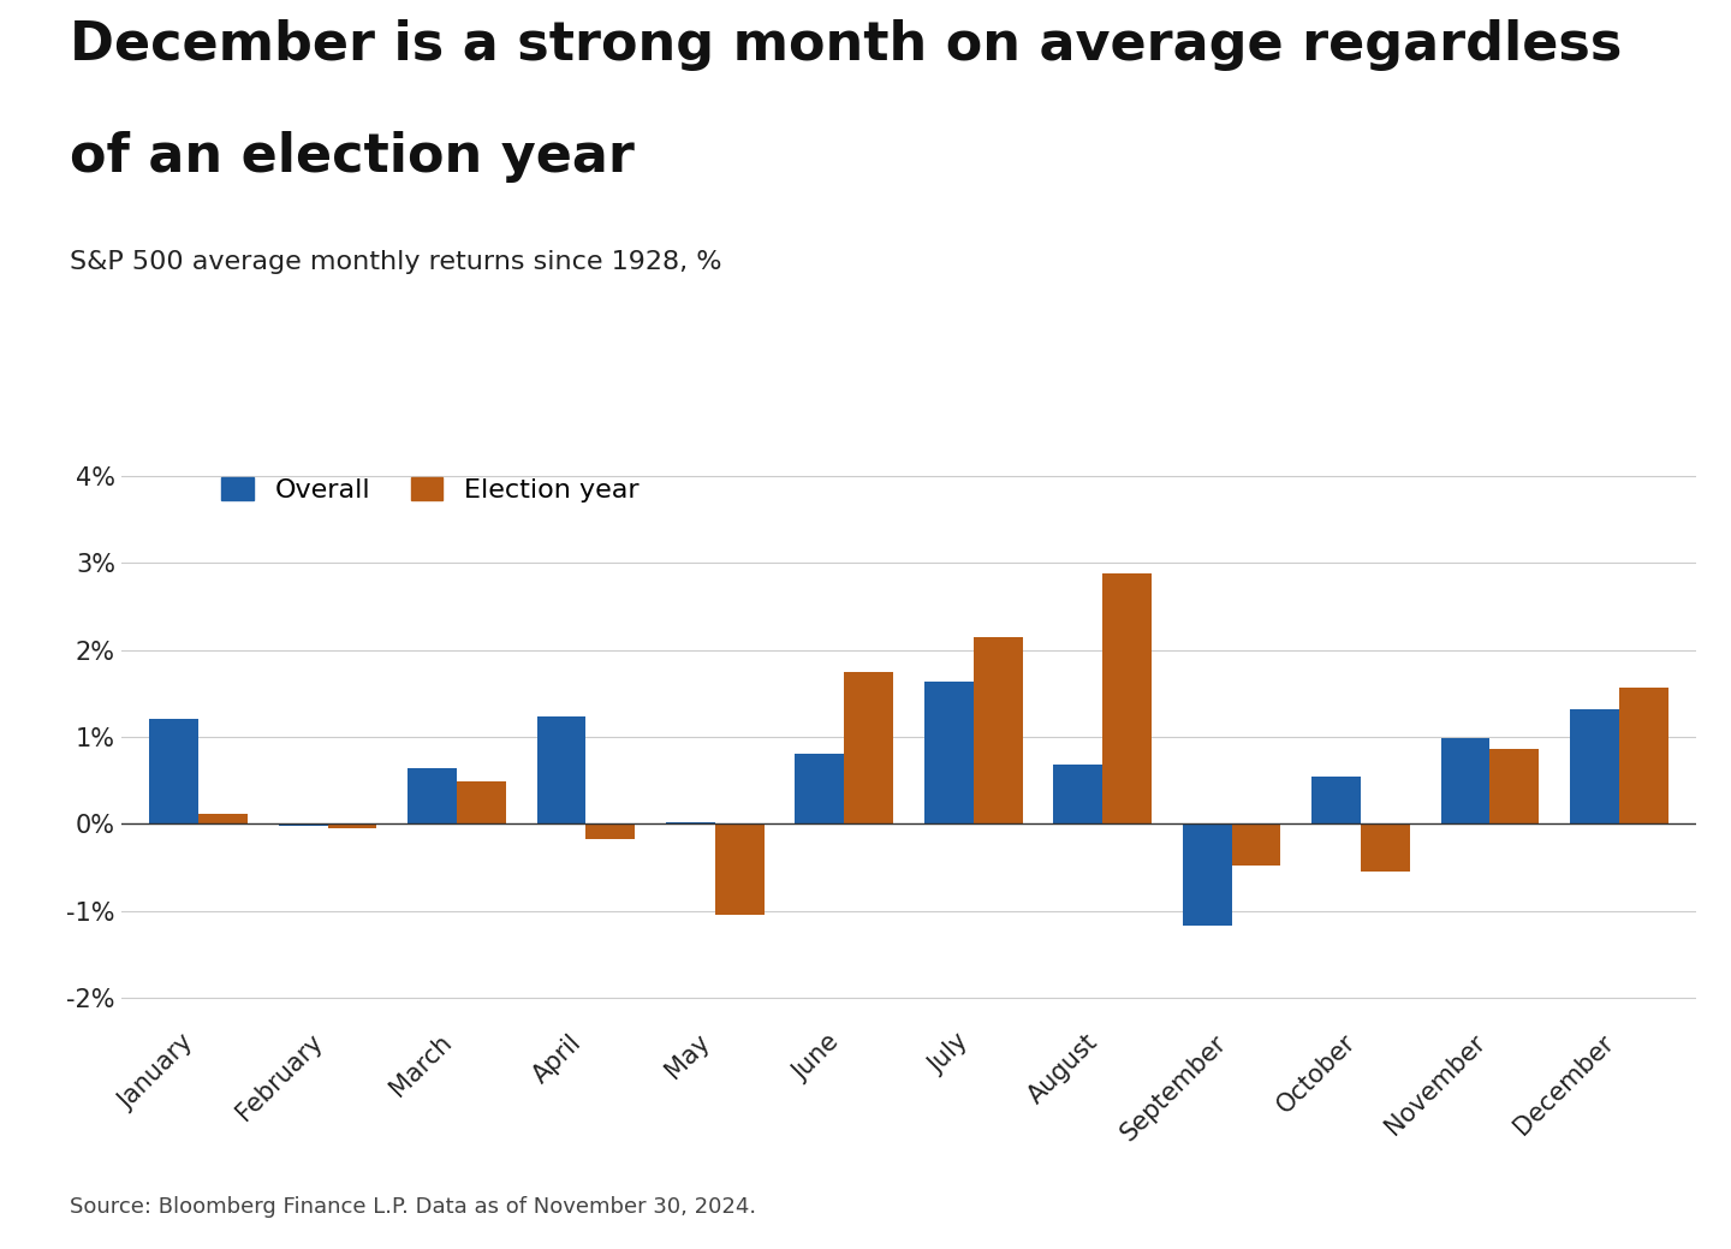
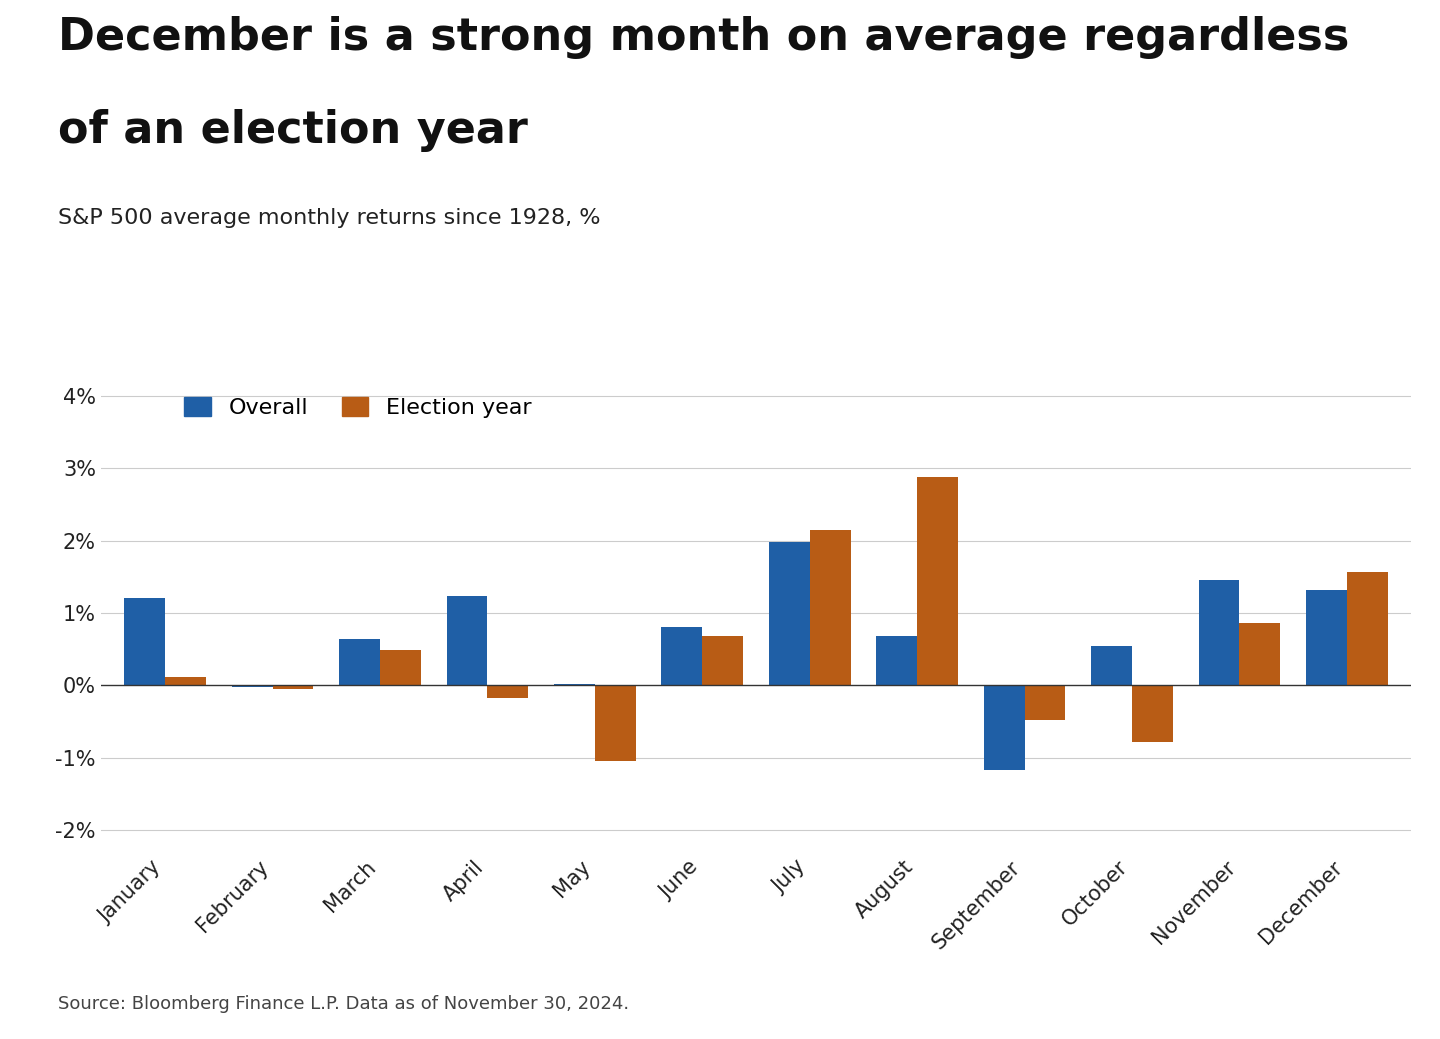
Election year/June: 1.75% -> 0.68%
Overall/July: 1.64% -> 1.98%
Election year/October: -0.55% -> -0.78%
Overall/November: 0.99% -> 1.46%
